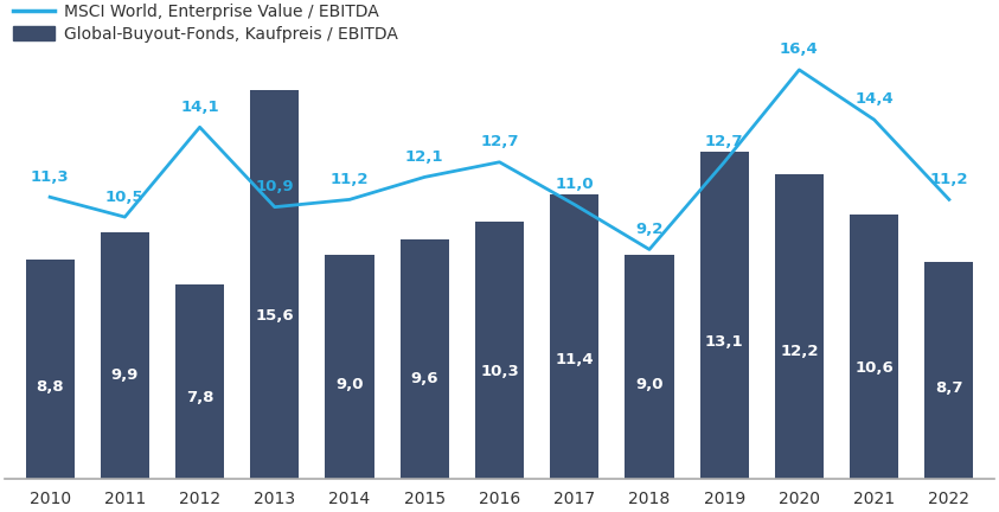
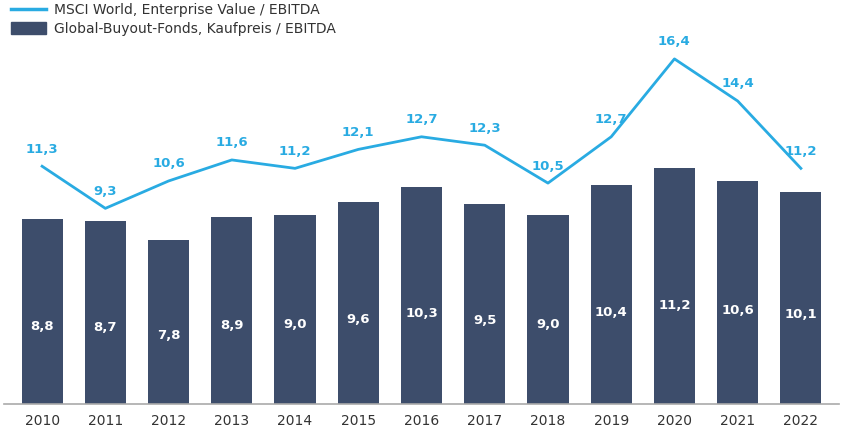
Global-Buyout-Fonds, Kaufpreis / EBITDA/2011: 9,9 -> 8,7
MSCI World, Enterprise Value / EBITDA/2011: 10,5 -> 9,3
MSCI World, Enterprise Value / EBITDA/2012: 14,1 -> 10,6
Global-Buyout-Fonds, Kaufpreis / EBITDA/2013: 15,6 -> 8,9
MSCI World, Enterprise Value / EBITDA/2013: 10,9 -> 11,6
Global-Buyout-Fonds, Kaufpreis / EBITDA/2017: 11,4 -> 9,5
MSCI World, Enterprise Value / EBITDA/2017: 11,0 -> 12,3
MSCI World, Enterprise Value / EBITDA/2018: 9,2 -> 10,5
Global-Buyout-Fonds, Kaufpreis / EBITDA/2019: 13,1 -> 10,4
Global-Buyout-Fonds, Kaufpreis / EBITDA/2020: 12,2 -> 11,2
Global-Buyout-Fonds, Kaufpreis / EBITDA/2022: 8,7 -> 10,1
